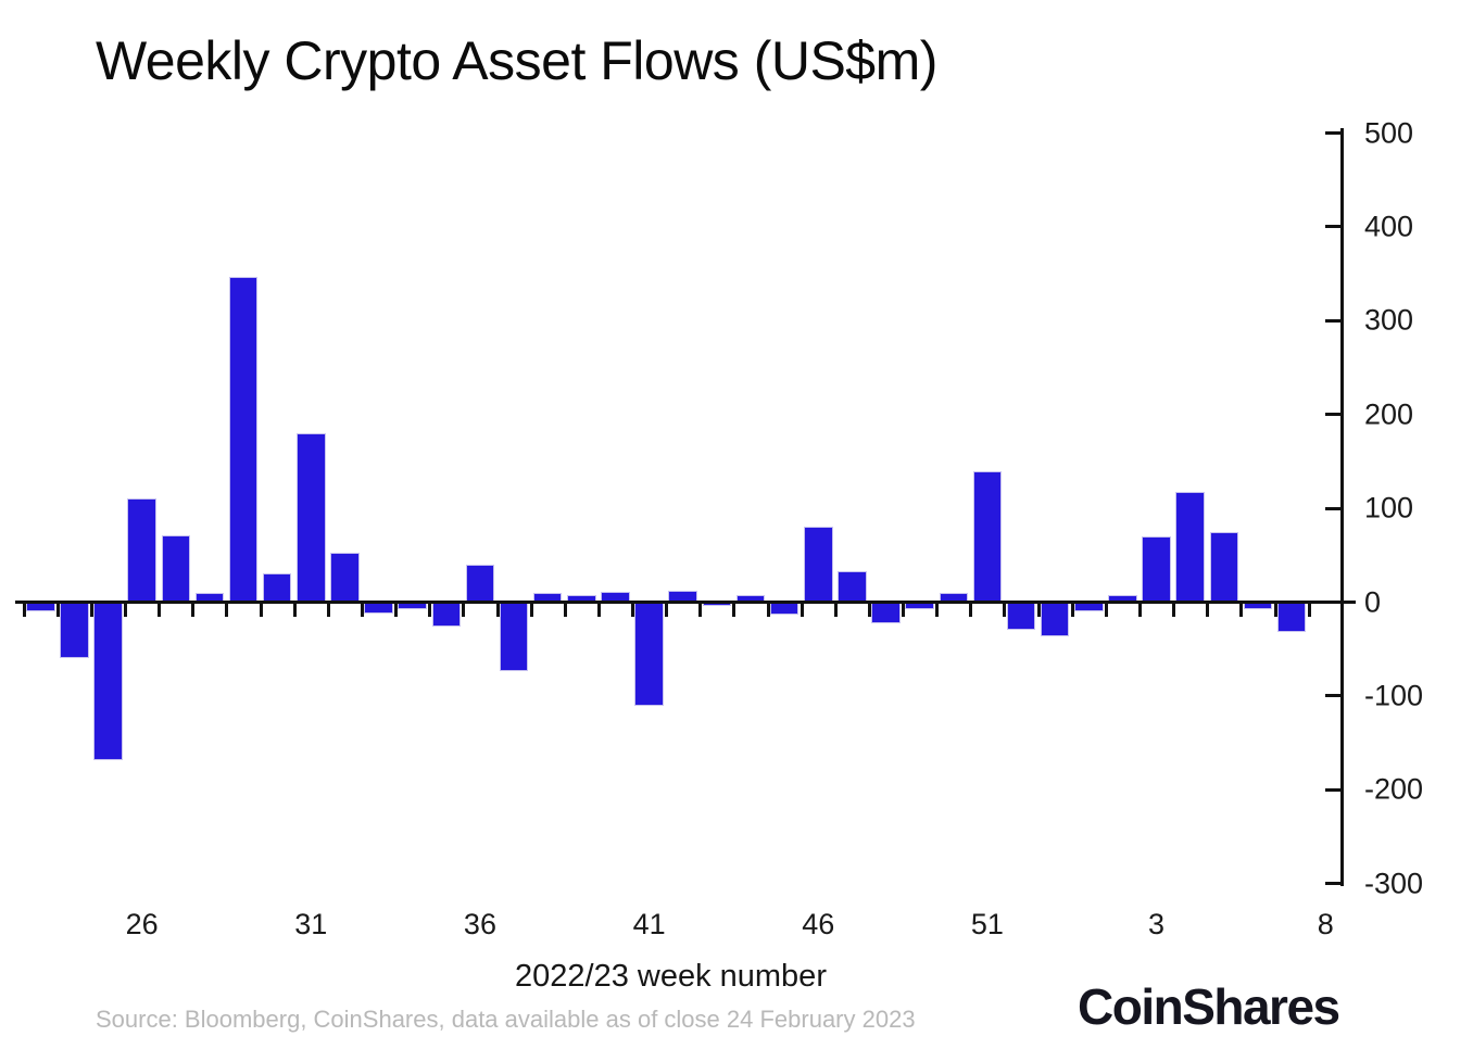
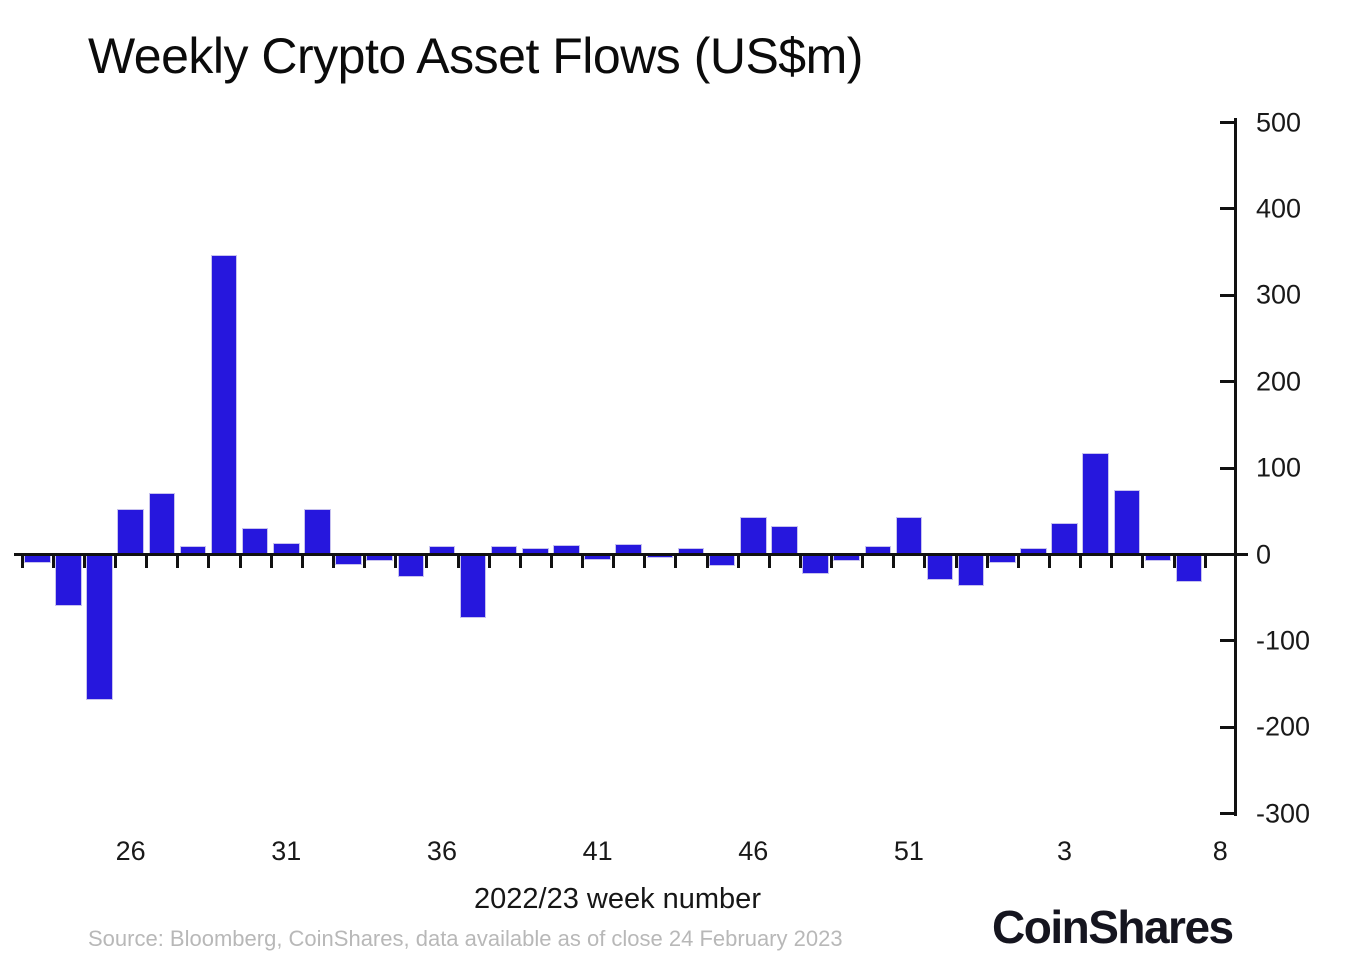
26: 110 -> 50
31: 180 -> 10
36: 40 -> 10
41: -110 -> -10
46: 80 -> 40
51: 140 -> 40
3: 70 -> 40
